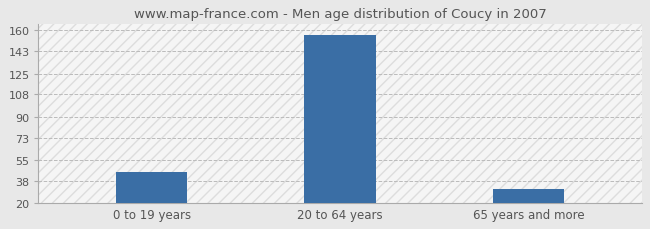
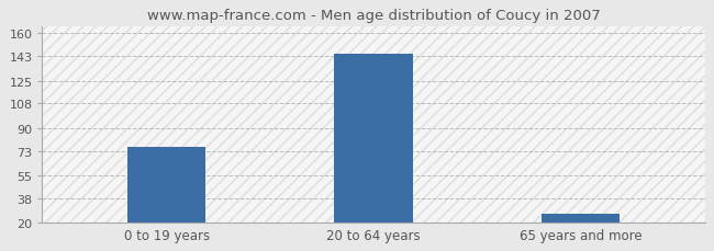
0 to 19 years: 45 -> 76
20 to 64 years: 156 -> 145
65 years and more: 31 -> 26
